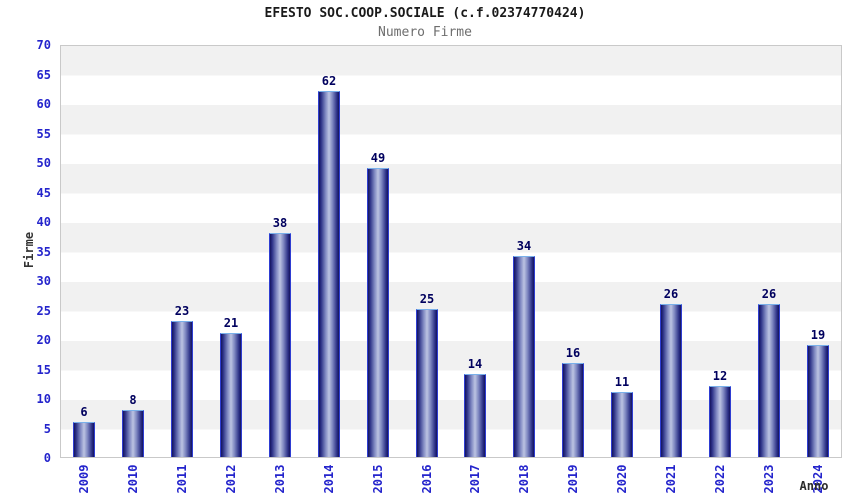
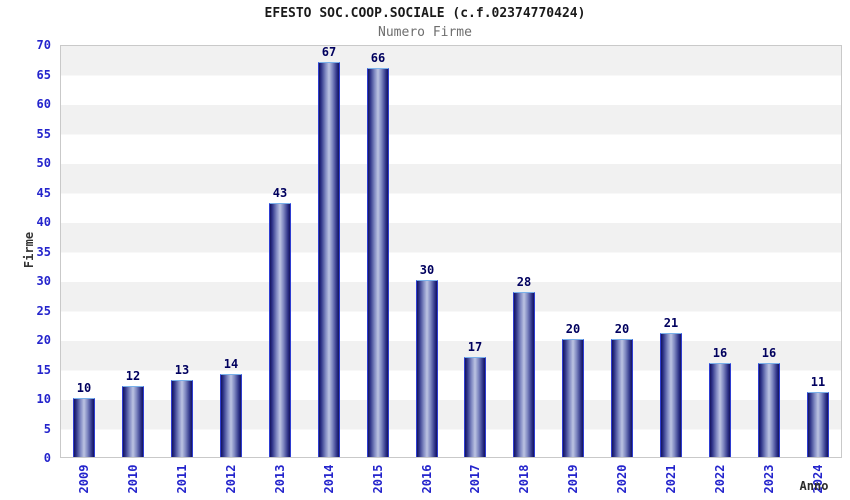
2009: 6 -> 10
2010: 8 -> 12
2011: 23 -> 13
2012: 21 -> 14
2013: 38 -> 43
2014: 62 -> 67
2015: 49 -> 66
2016: 25 -> 30
2017: 14 -> 17
2018: 34 -> 28
2019: 16 -> 20
2020: 11 -> 20
2021: 26 -> 21
2022: 12 -> 16
2023: 26 -> 16
2024: 19 -> 11
